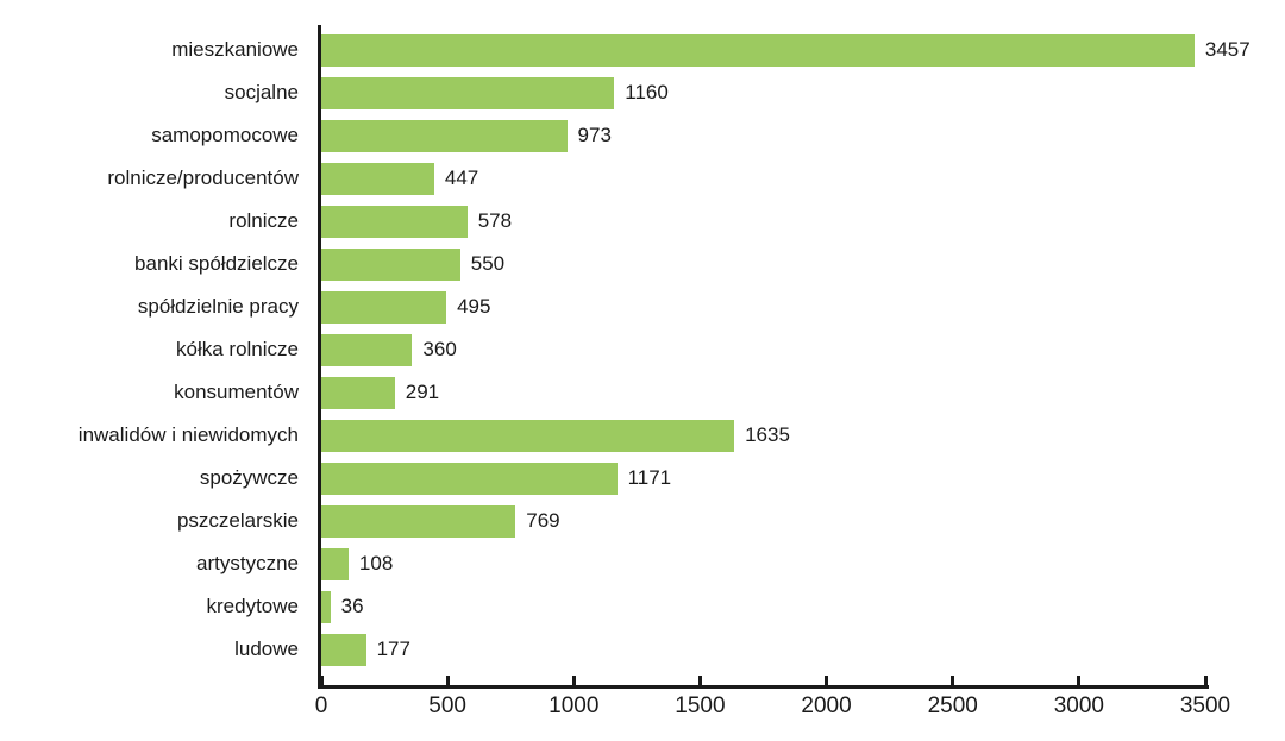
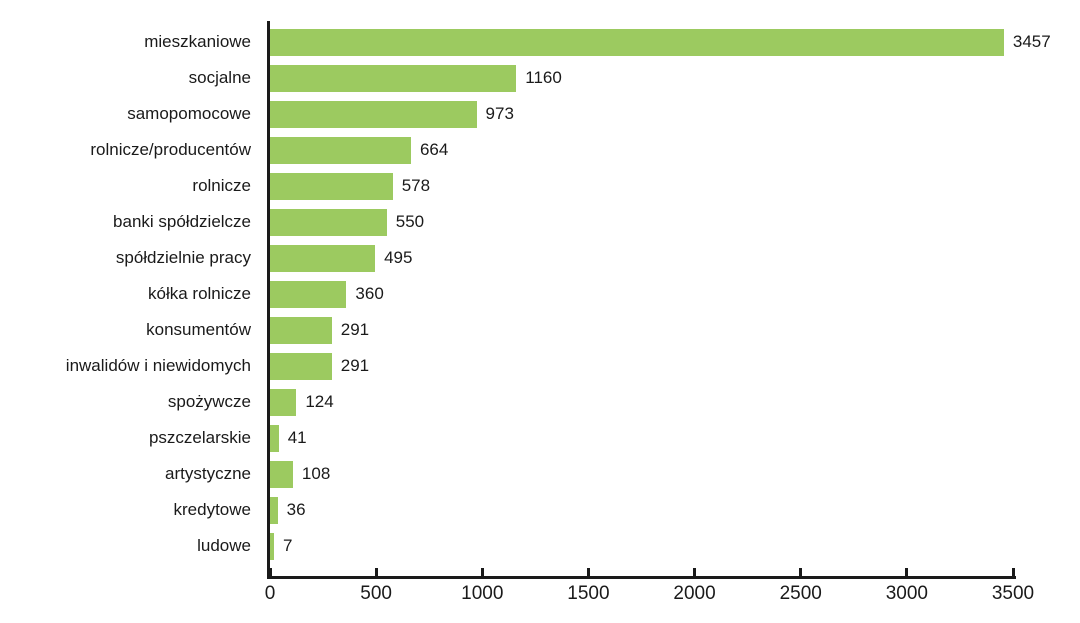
rolnicze/producentów: 447 -> 664
inwalidów i niewidomych: 1635 -> 291
spożywcze: 1171 -> 124
pszczelarskie: 769 -> 41
ludowe: 177 -> 7
